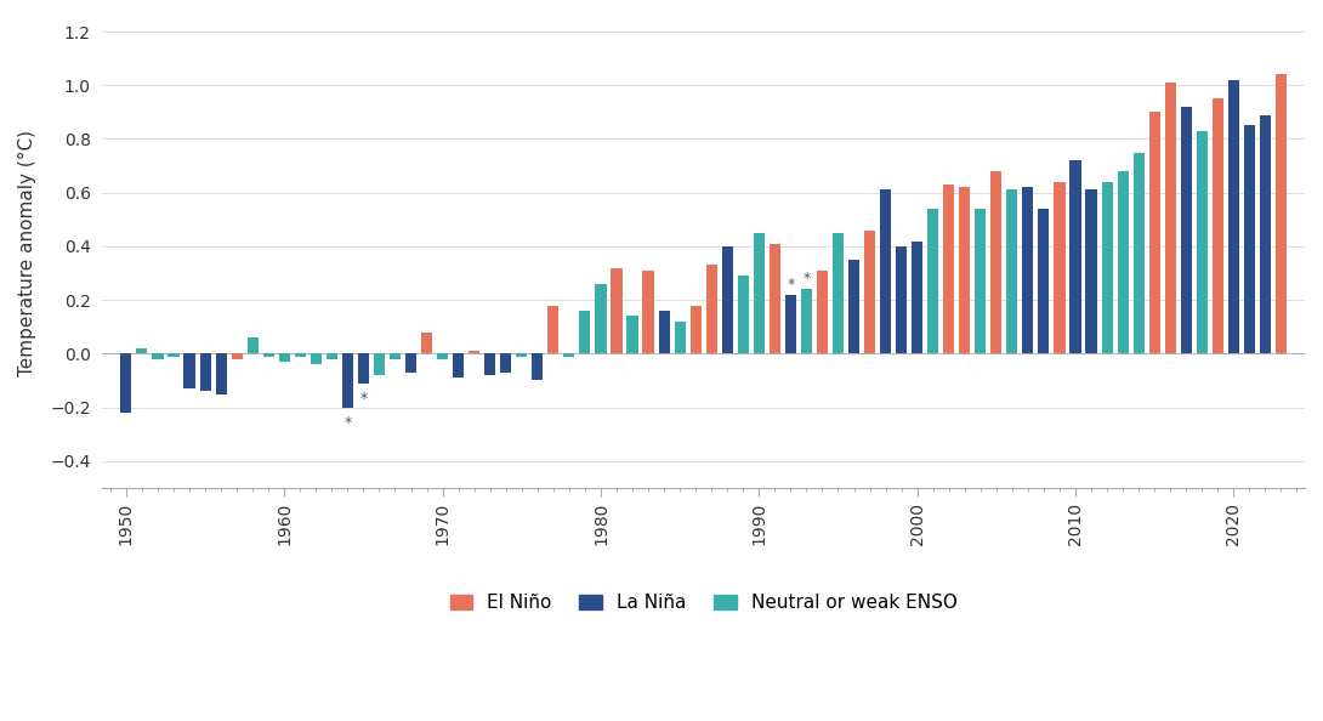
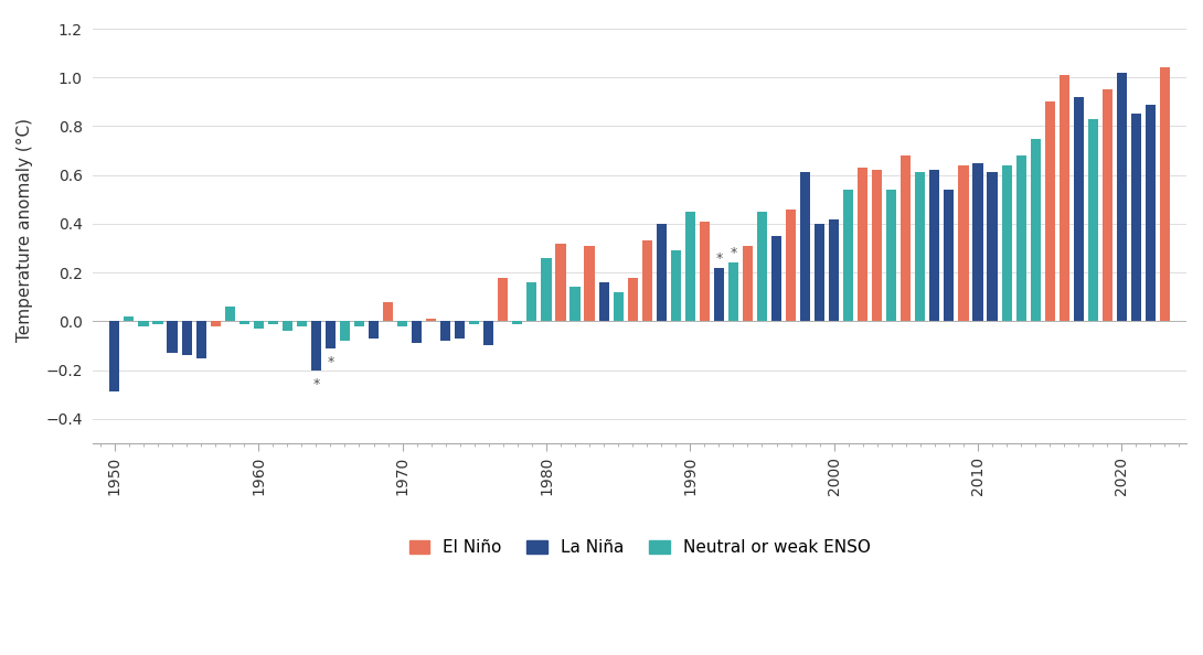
1950: -0.22 -> -0.29
2010: 0.72 -> 0.65
